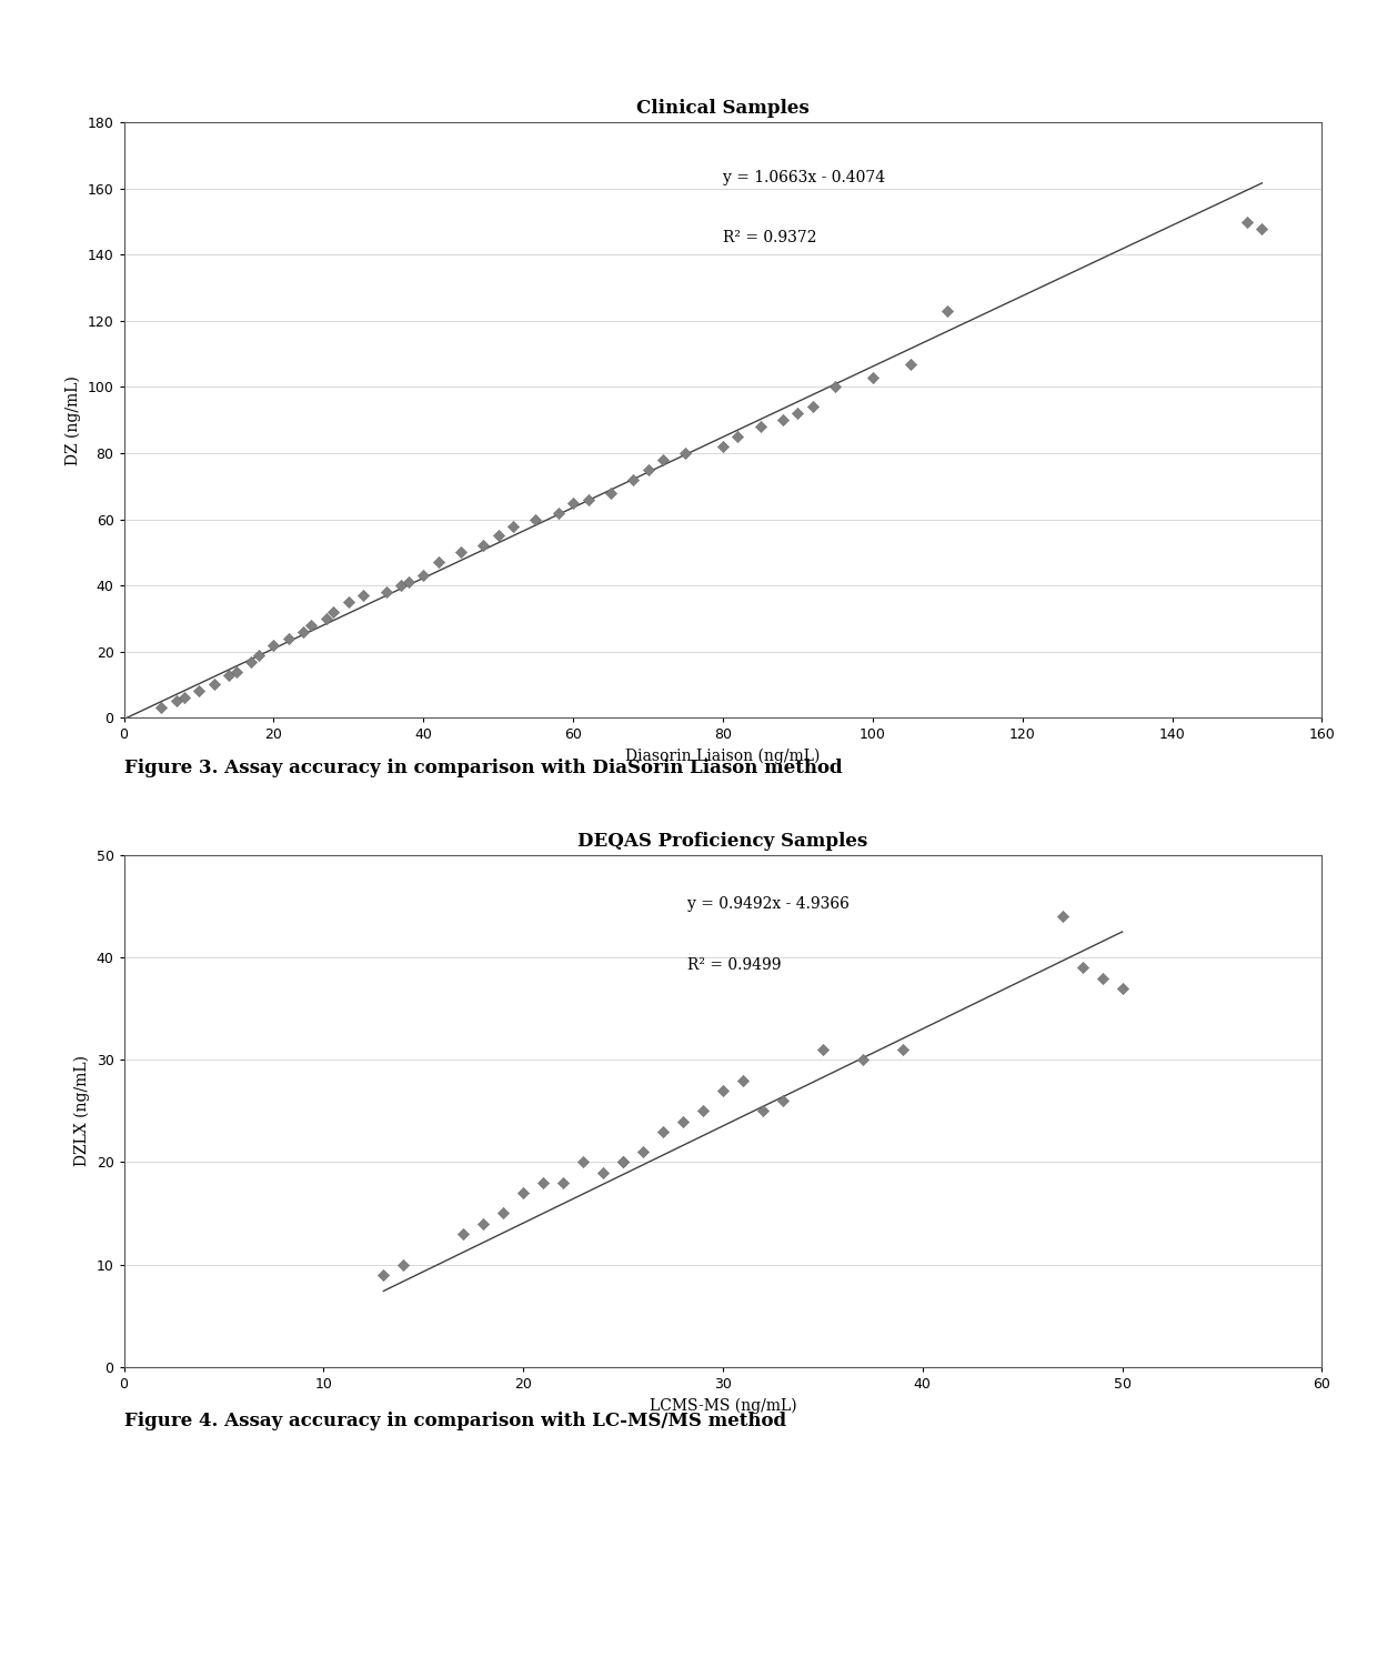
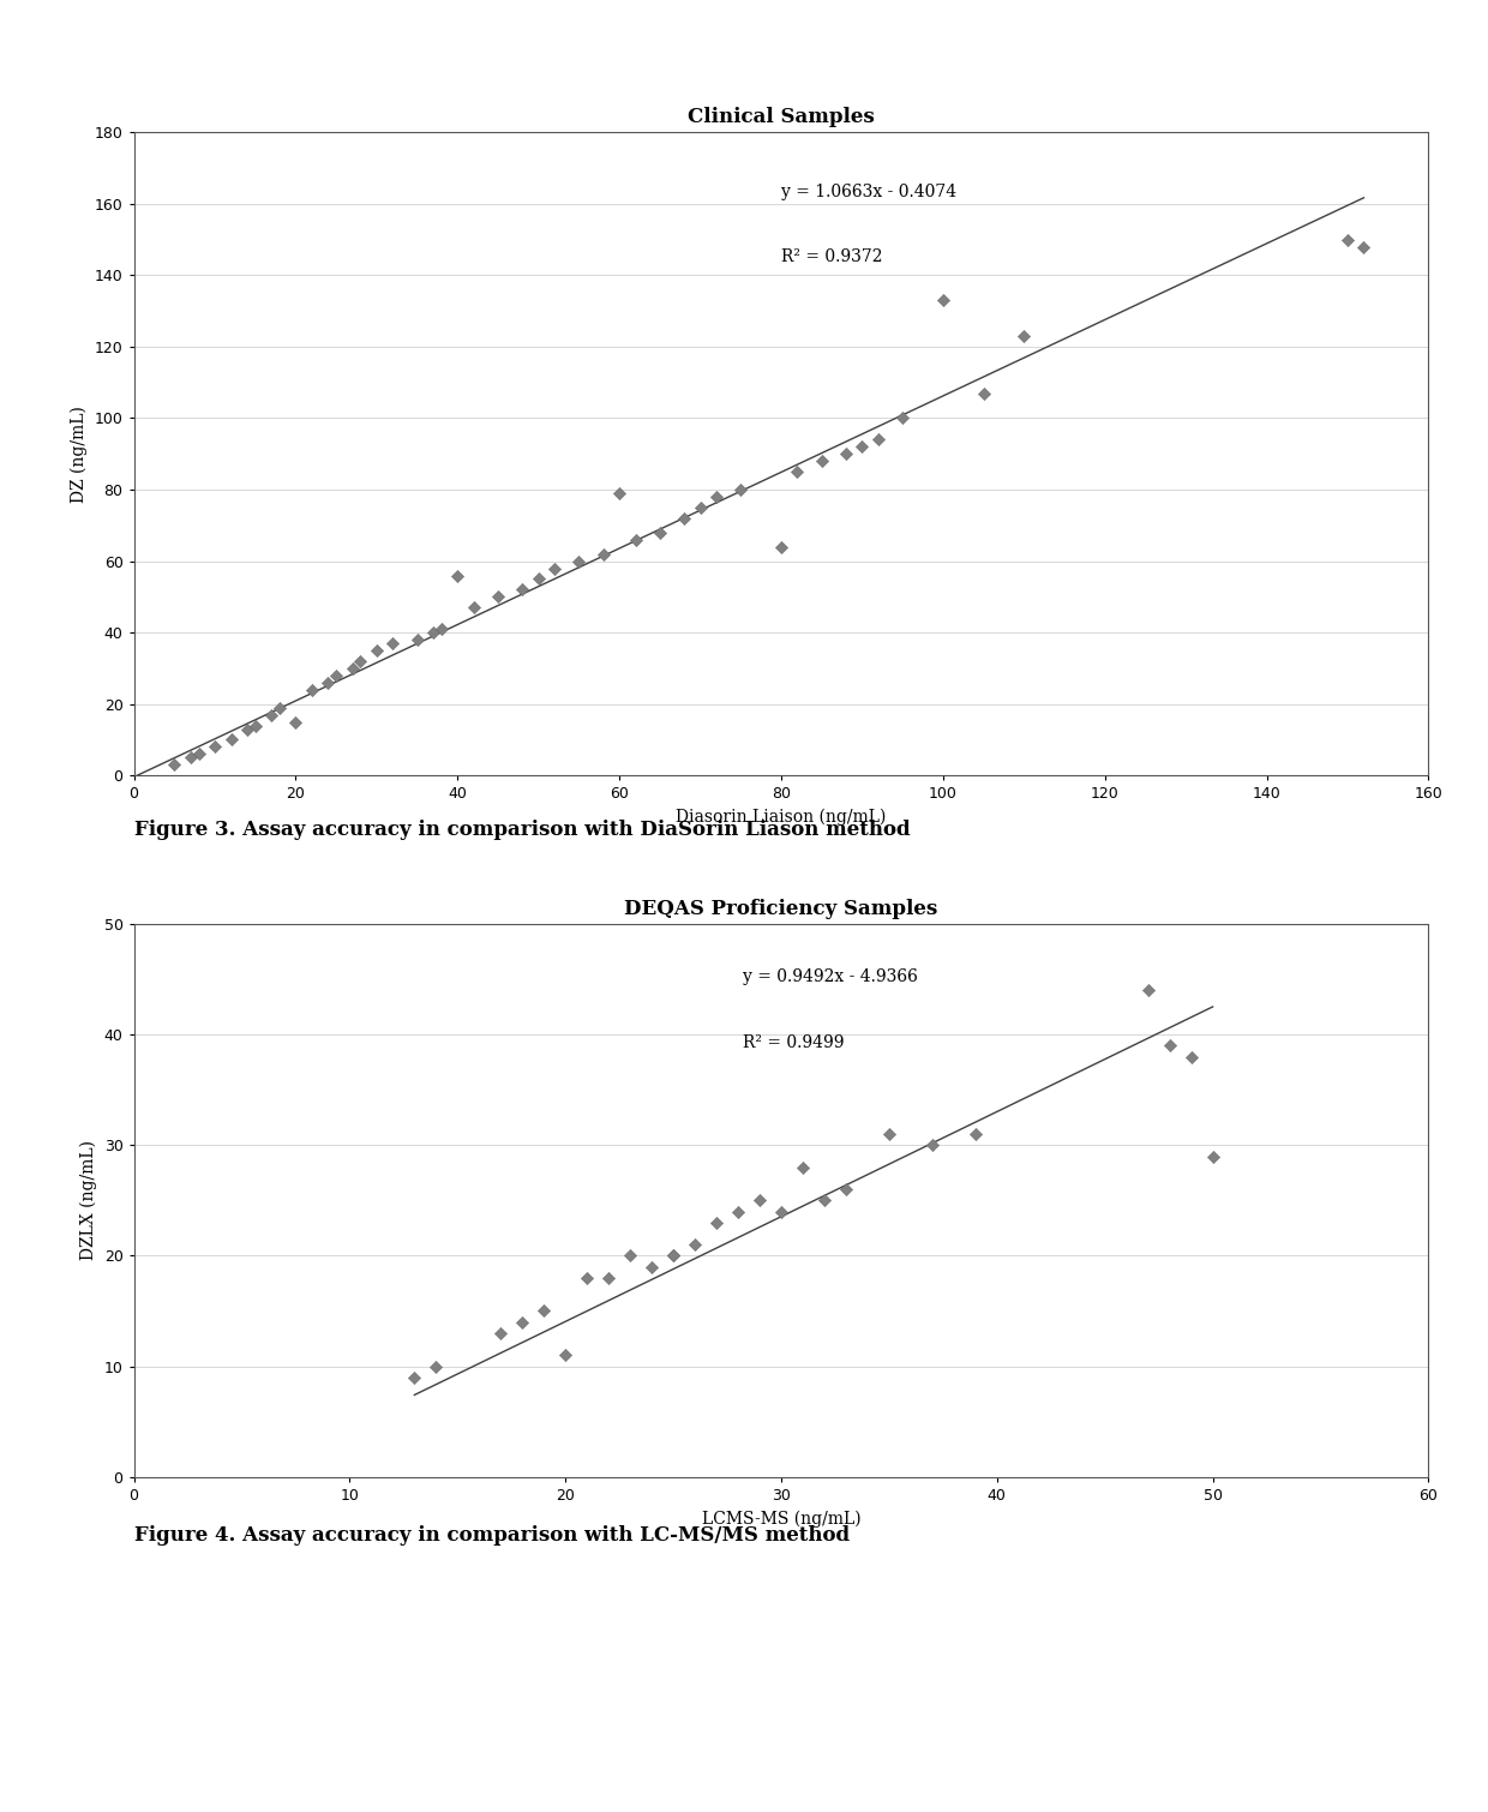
Clinical Samples/20: 22 -> 15
Clinical Samples/40: 43 -> 56
Clinical Samples/60: 65 -> 79
Clinical Samples/80: 82 -> 64
Clinical Samples/100: 103 -> 133
DEQAS Proficiency Samples/20: 17 -> 11
DEQAS Proficiency Samples/30: 27 -> 24
DEQAS Proficiency Samples/50: 37 -> 29
